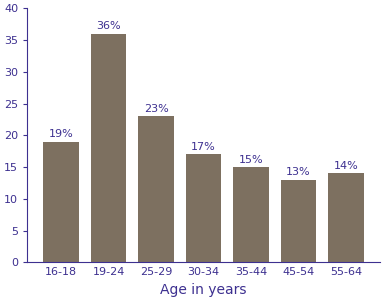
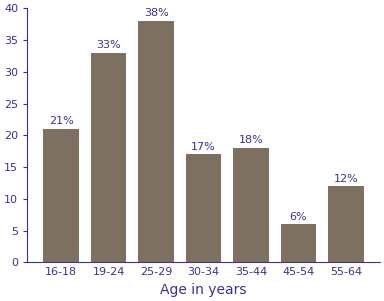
16-18: 19% -> 21%
19-24: 36% -> 33%
25-29: 23% -> 38%
35-44: 15% -> 18%
45-54: 13% -> 6%
55-64: 14% -> 12%
